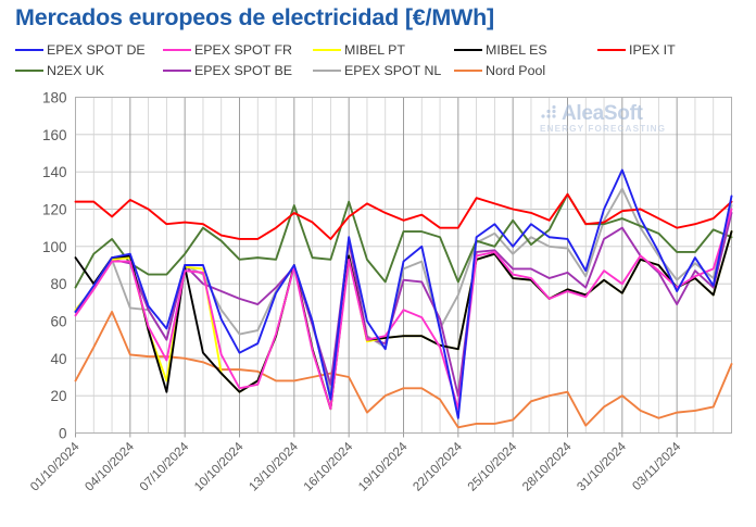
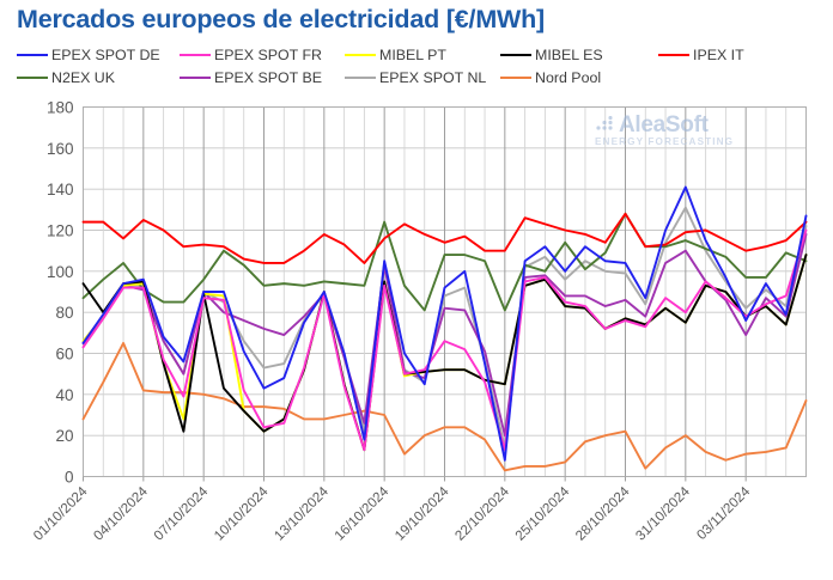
N2EX UK/01/10/2024: 78 -> 87
EPEX SPOT NL/04/10/2024: 67 -> 93
N2EX UK/13/10/2024: 122 -> 95
EPEX SPOT NL/22/10/2024: 74 -> 14
